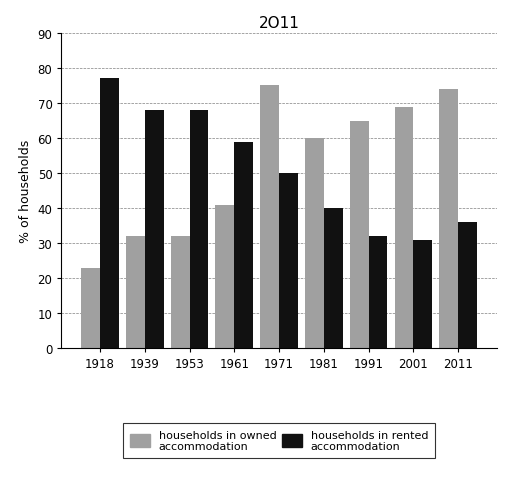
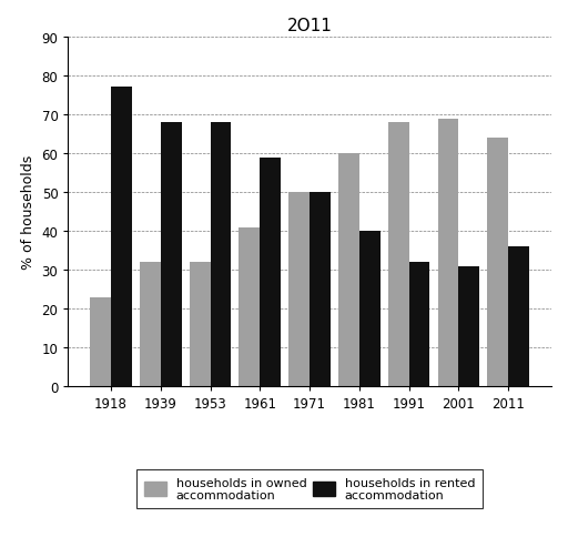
households in owned accommodation/1971: 75 -> 50
households in owned accommodation/1991: 65 -> 68
households in owned accommodation/2011: 74 -> 64
